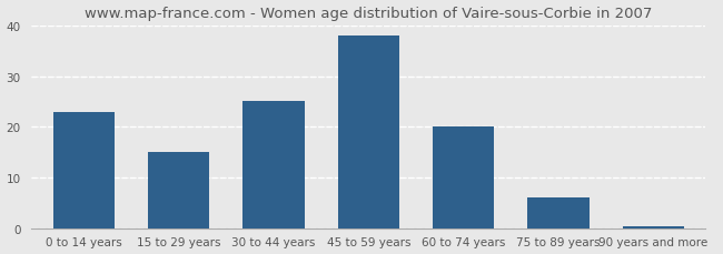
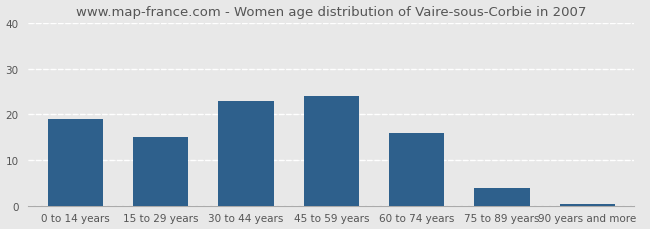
0 to 14 years: 23.0 -> 19.0
30 to 44 years: 25.0 -> 23.0
45 to 59 years: 38.0 -> 24.0
60 to 74 years: 20.0 -> 16.0
75 to 89 years: 6.0 -> 4.0
